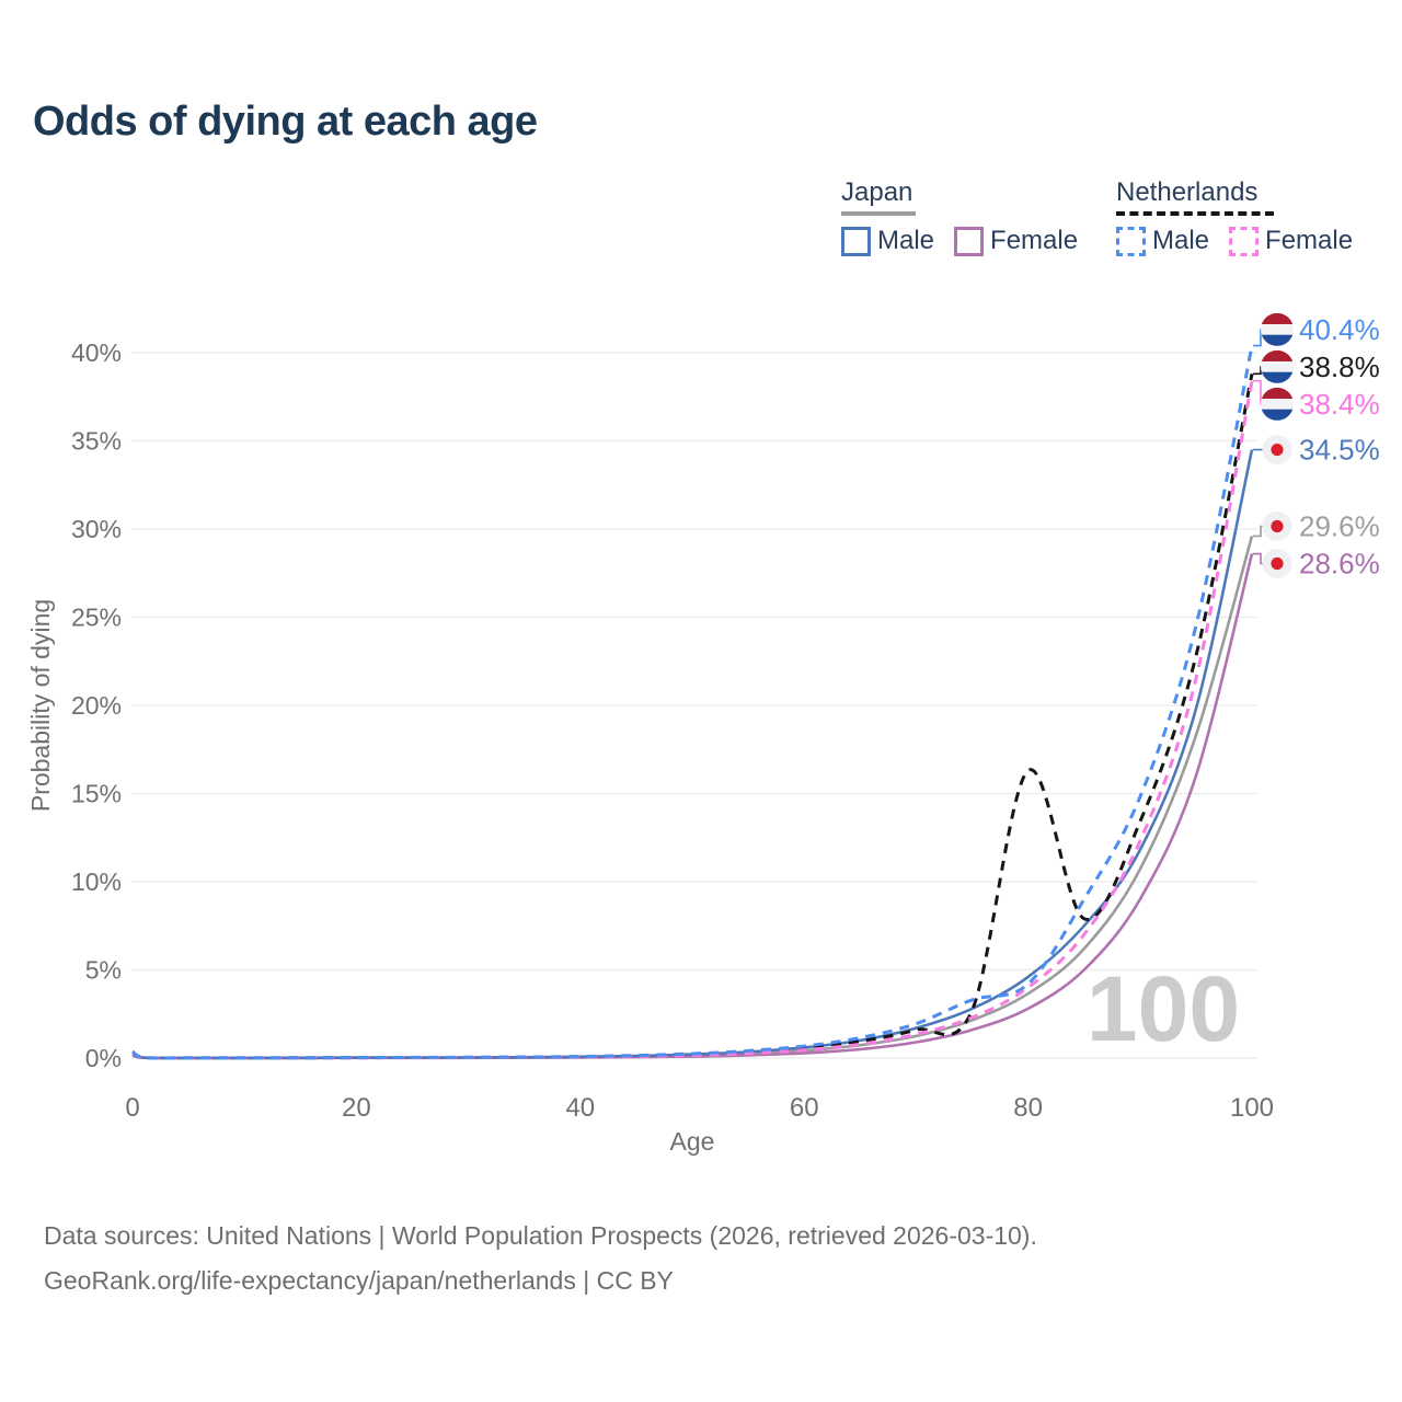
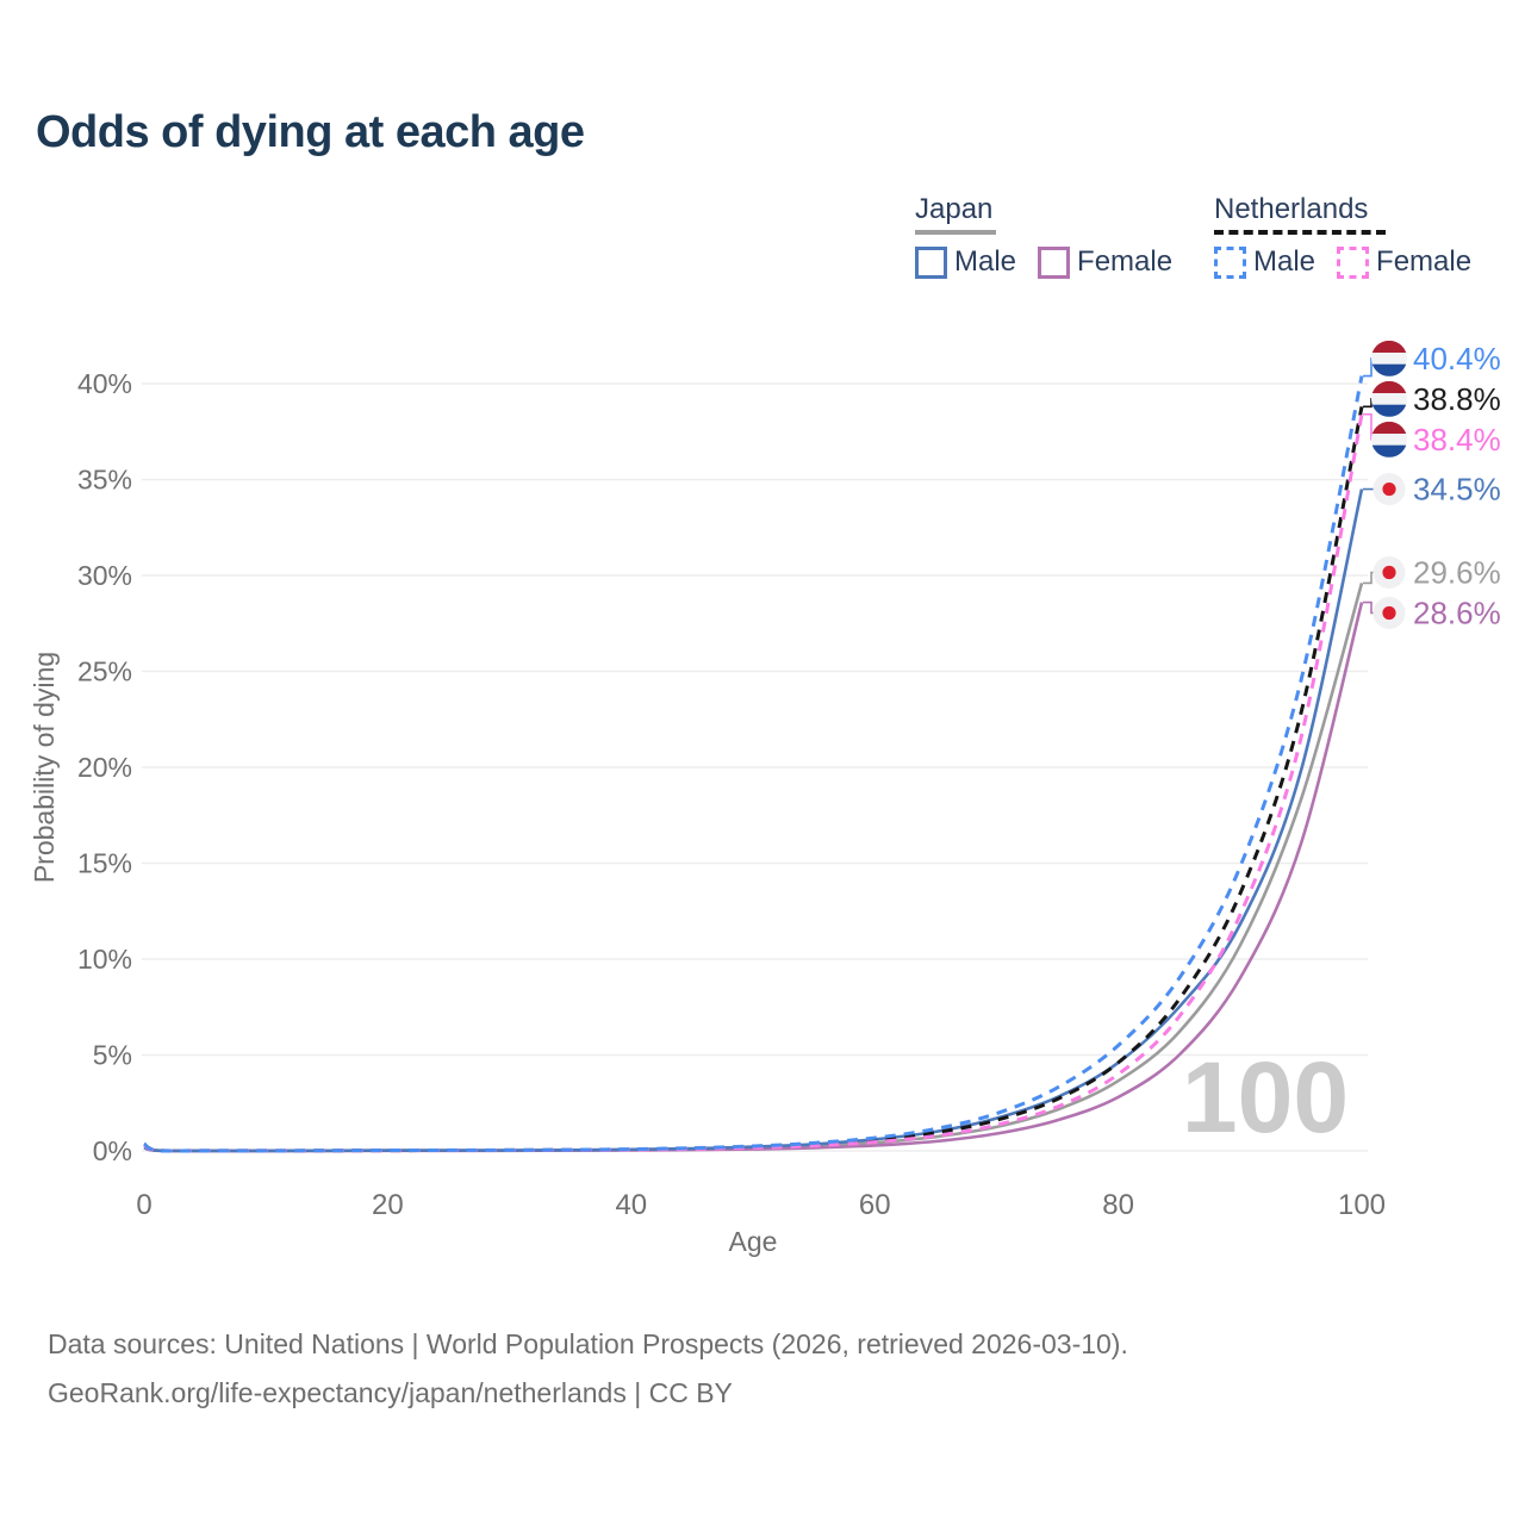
Netherlands/80: 16.3% -> 4.6%
Netherlands Male/80: 4.2% -> 5.5%
